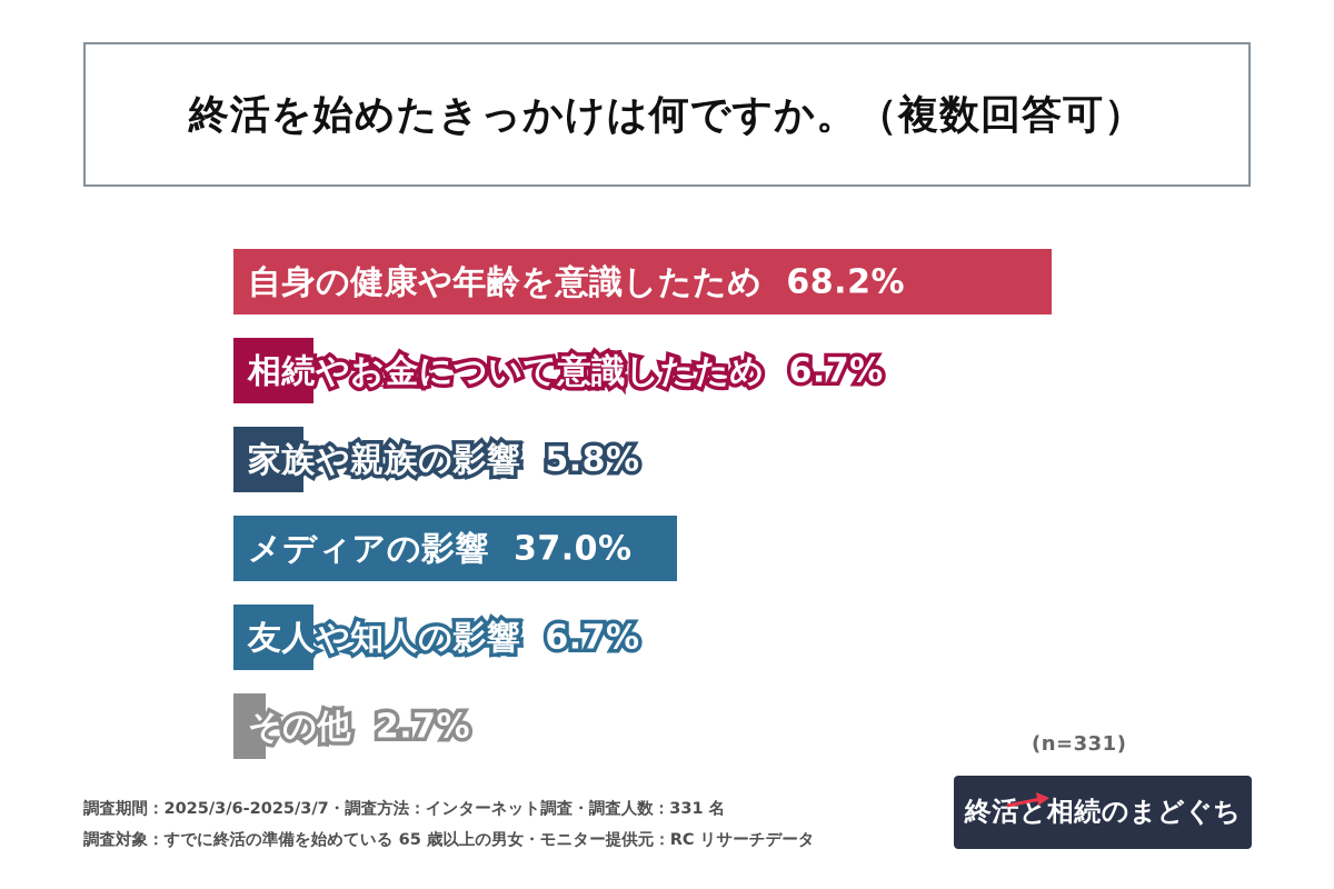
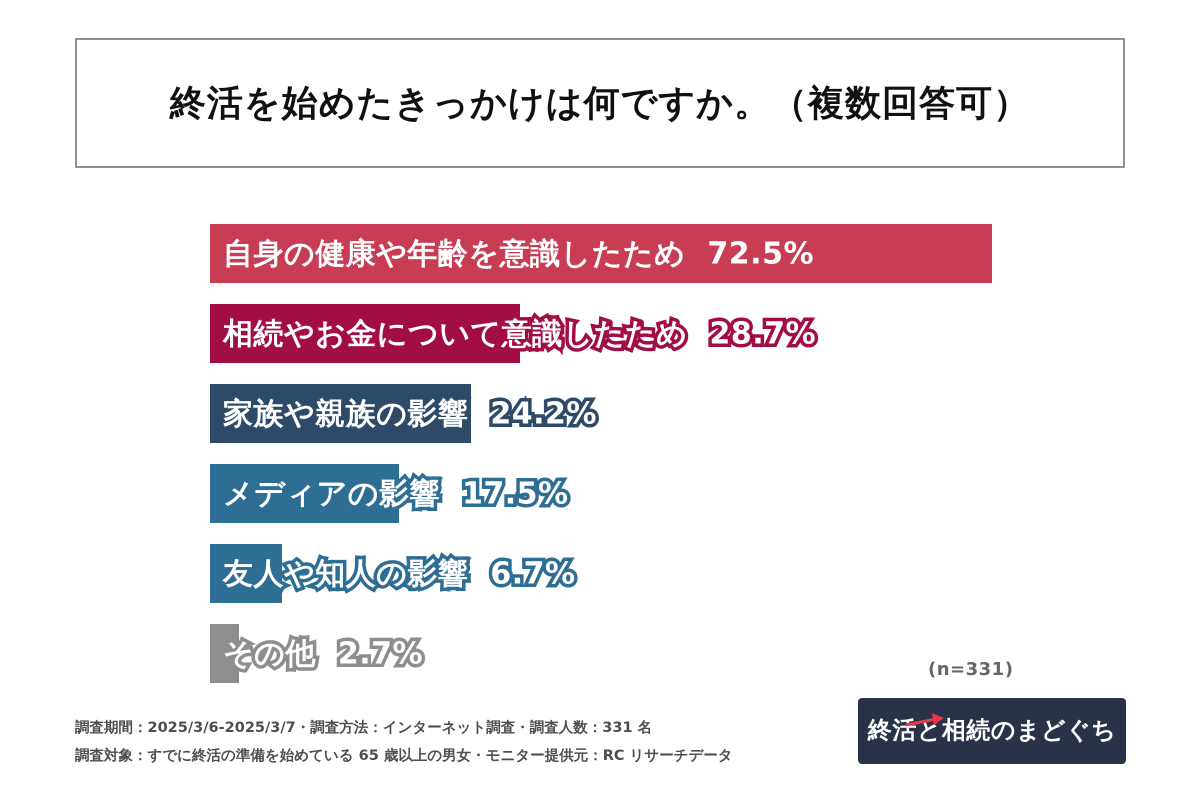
自身の健康や年齢を意識したため: 68.2% -> 72.5%
相続やお金について意識したため: 6.7% -> 28.7%
家族や親族の影響: 5.8% -> 24.2%
メディアの影響: 37.0% -> 17.5%
